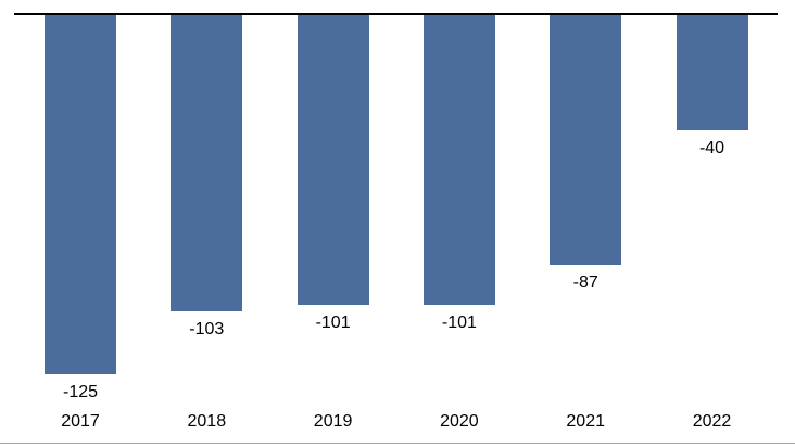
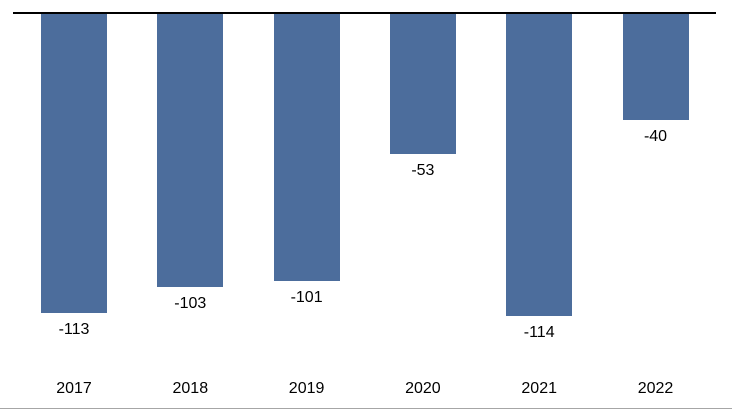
2017: -125 -> -113
2020: -101 -> -53
2021: -87 -> -114
